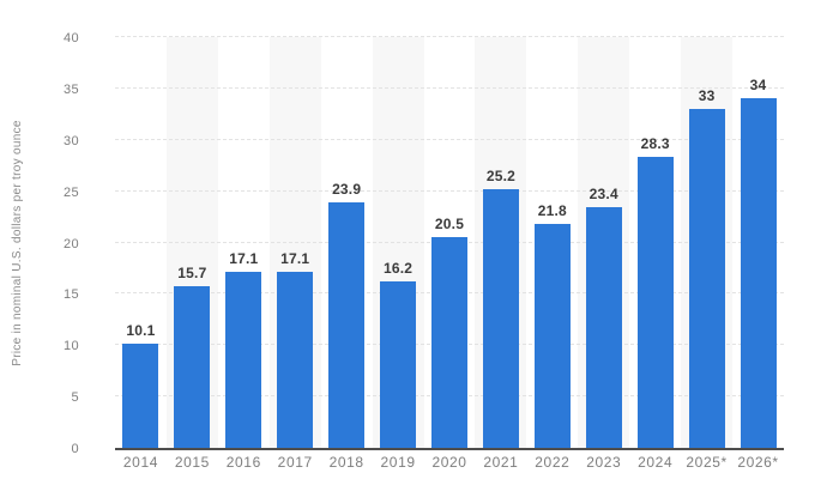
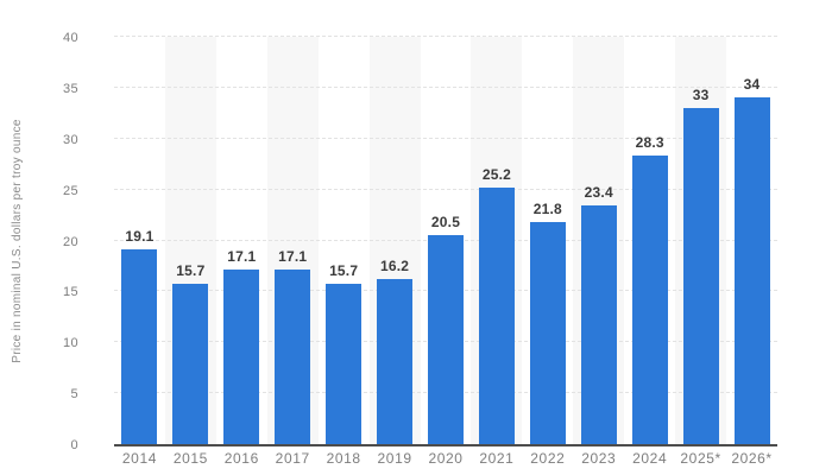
2014: 10.1 -> 19.1
2018: 23.9 -> 15.7
